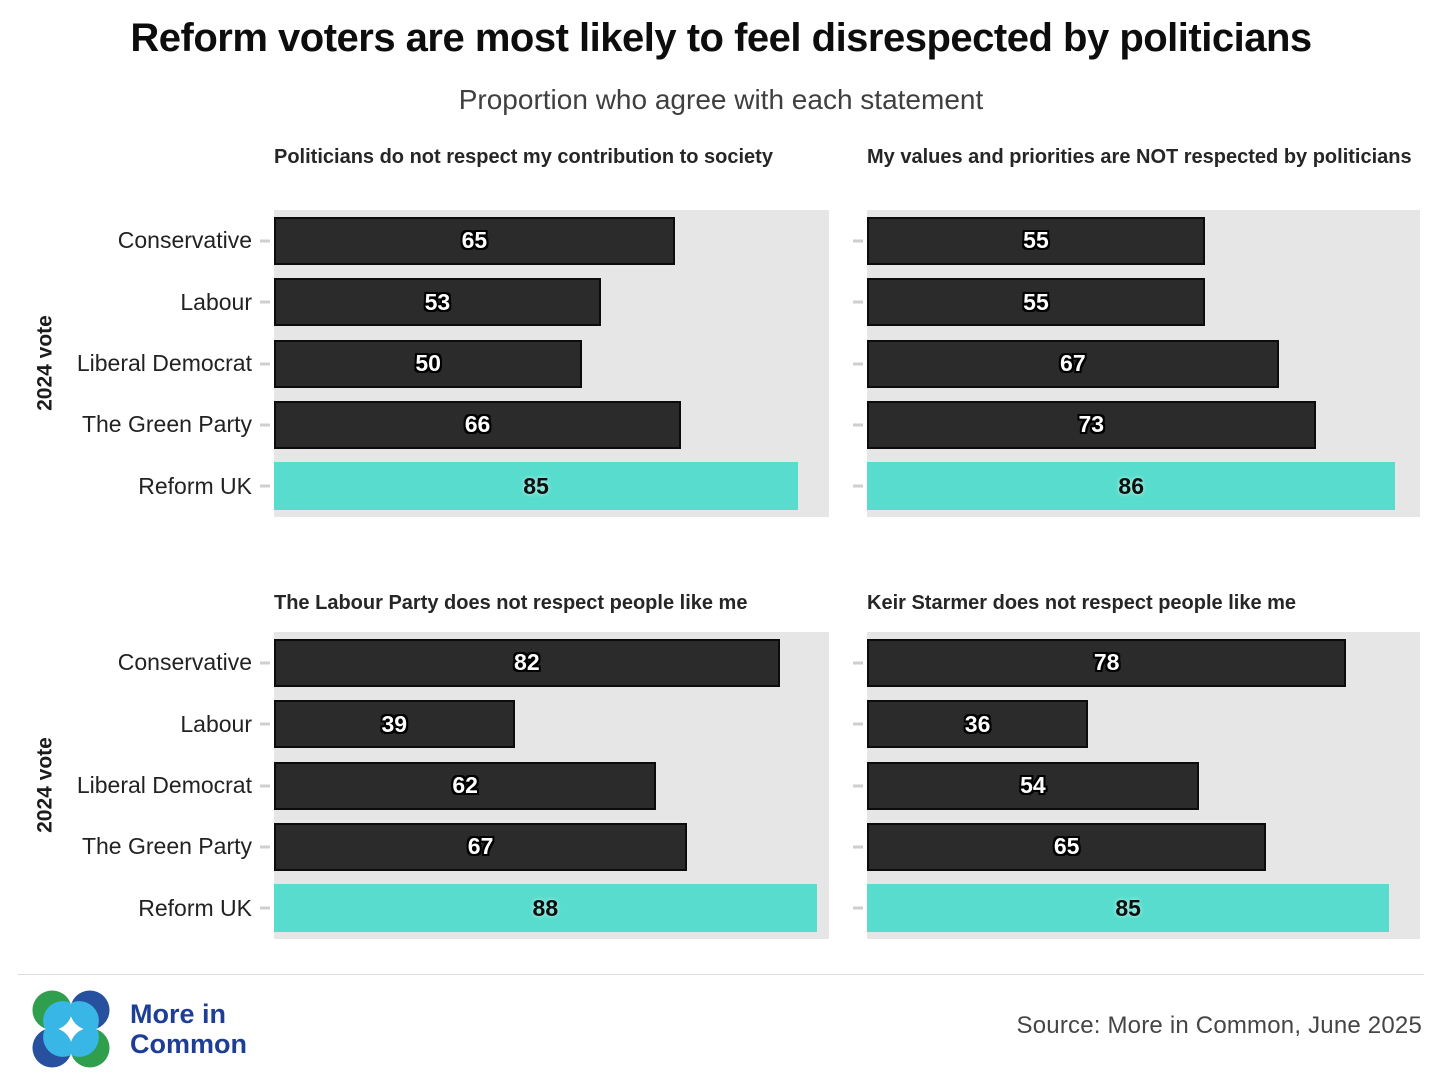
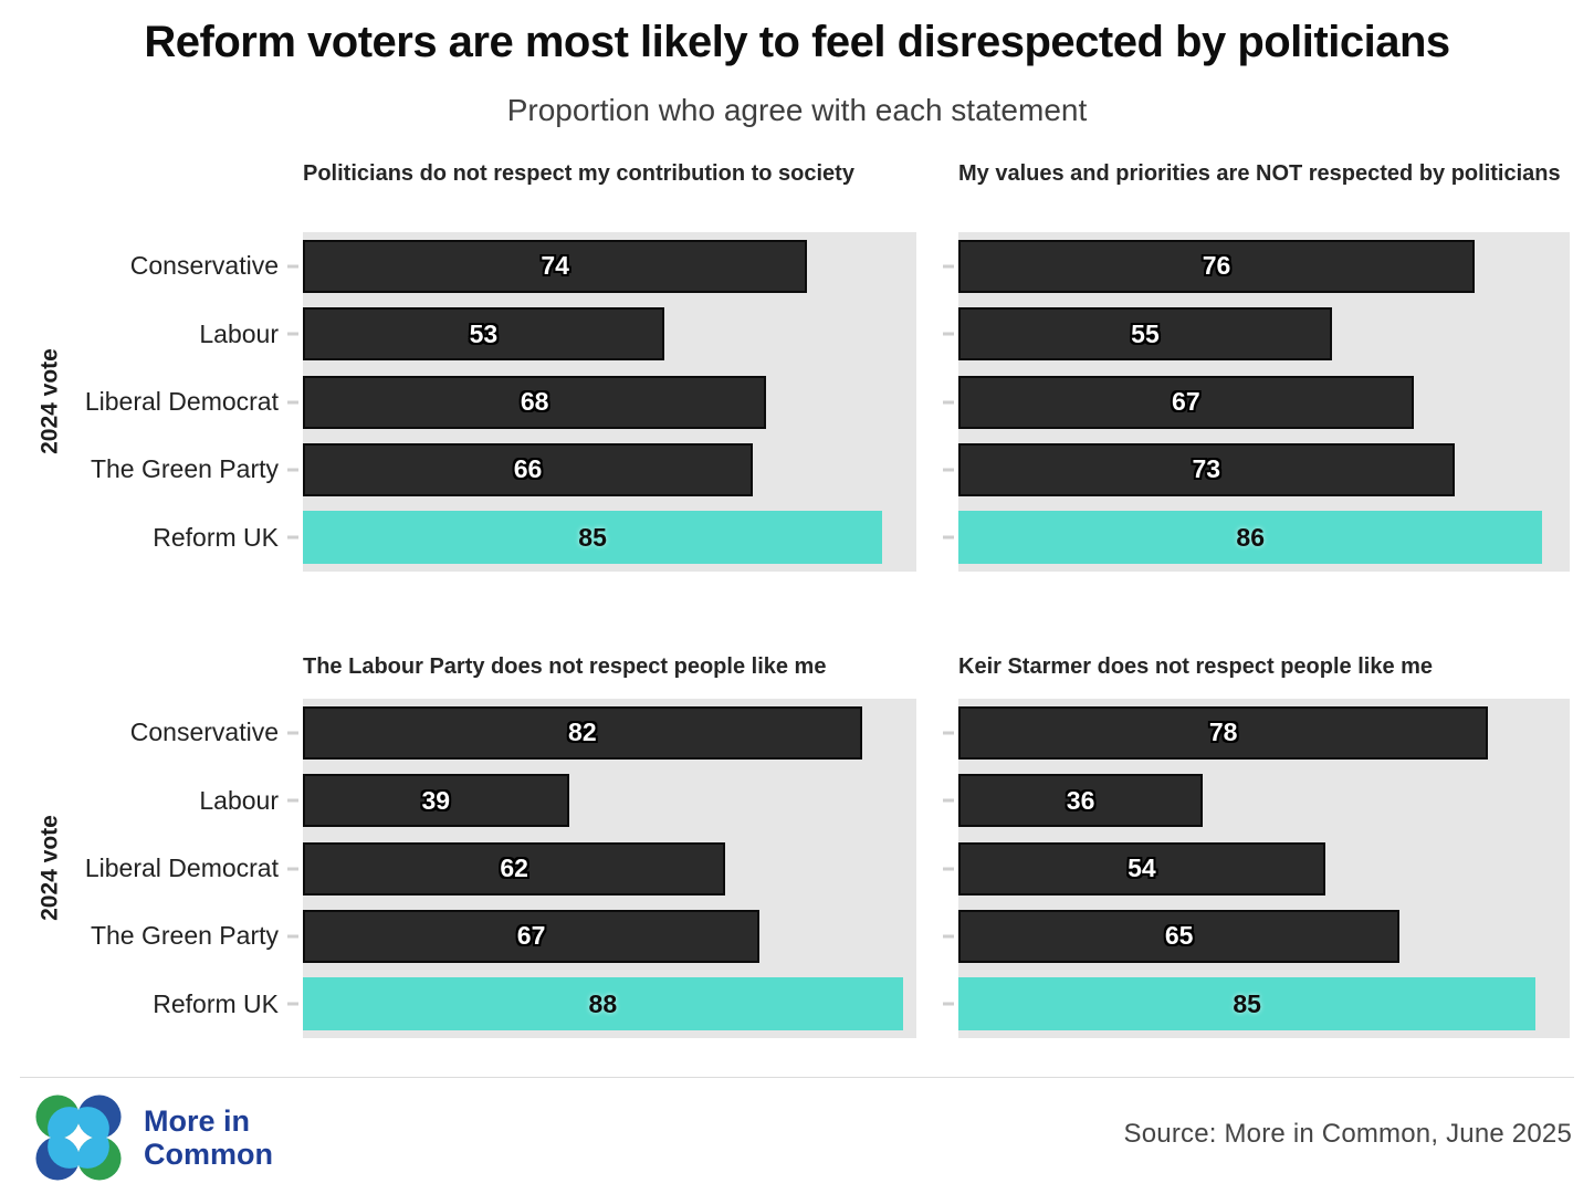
Politicians do not respect my contribution to society/Conservative: 65 -> 74
Politicians do not respect my contribution to society/Liberal Democrat: 50 -> 68
My values and priorities are NOT respected by politicians/Conservative: 55 -> 76
